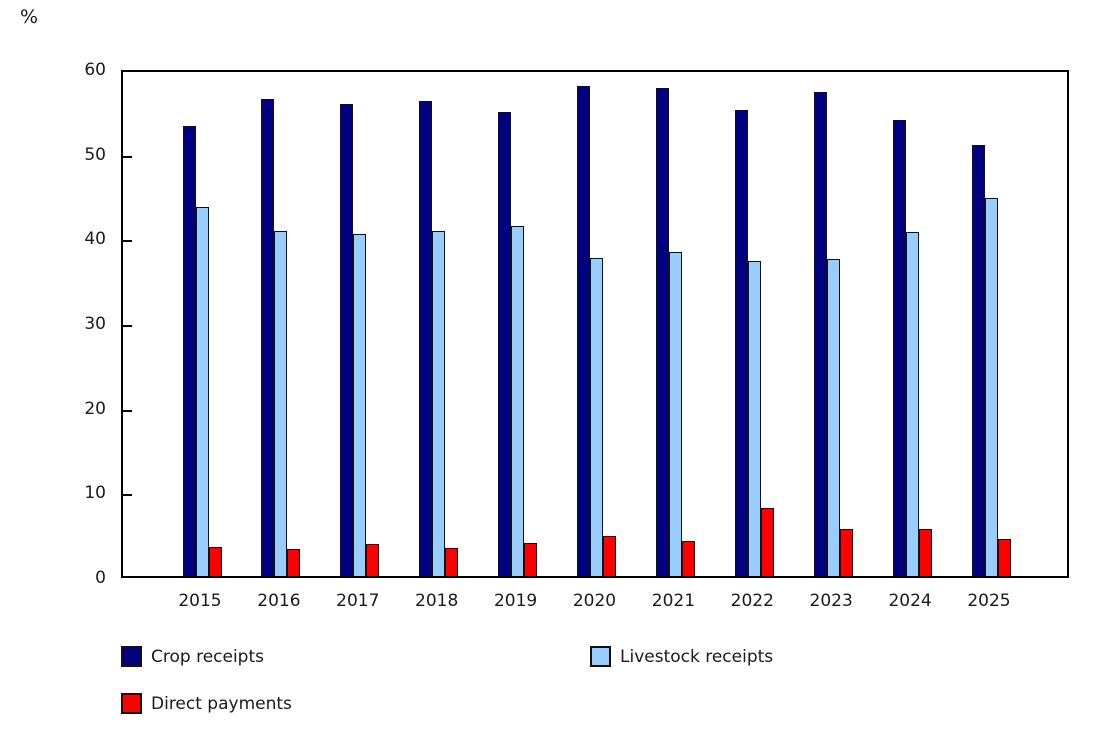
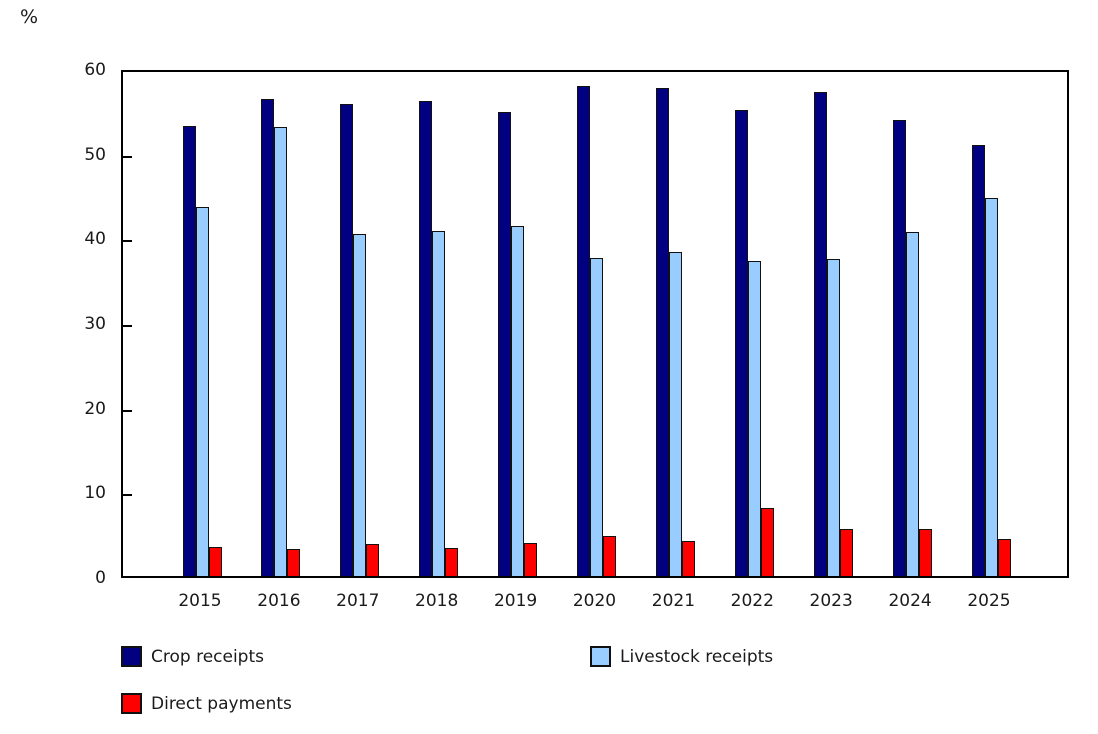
Livestock receipts/2016: 41 -> 53
